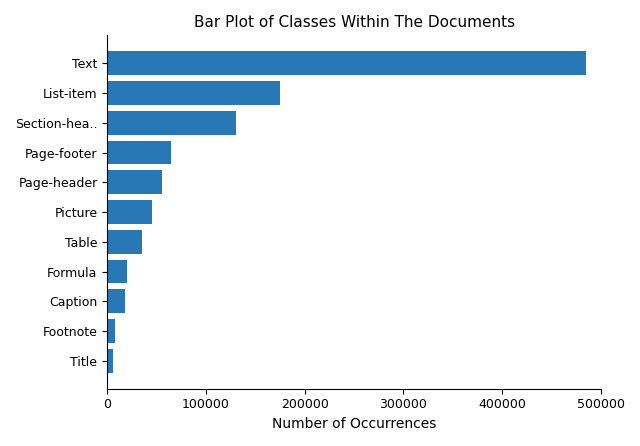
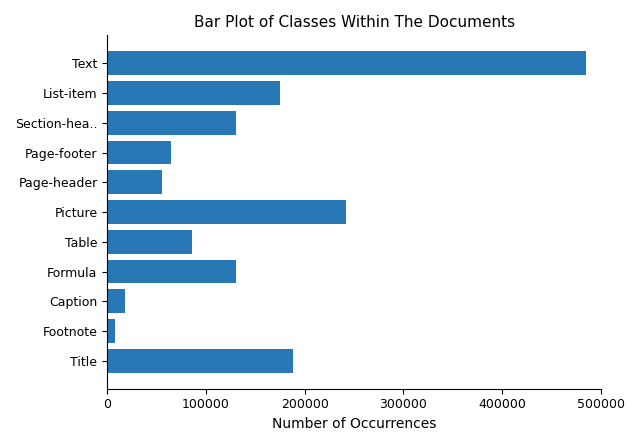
Picture: 45000 -> 242000
Table: 35000 -> 86000
Formula: 20000 -> 130000
Title: 6000 -> 188000
